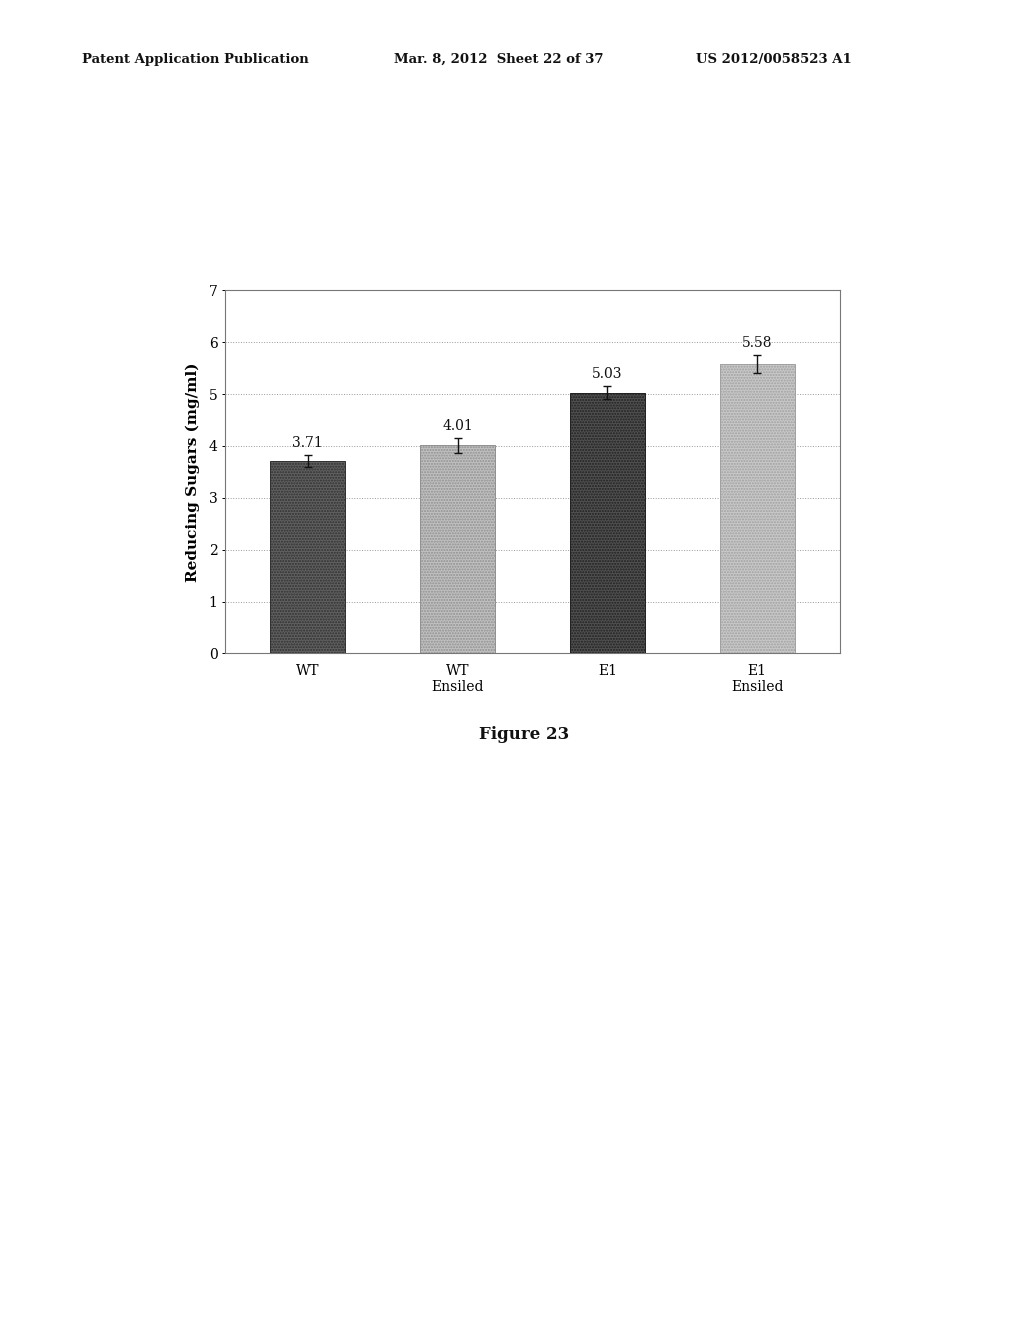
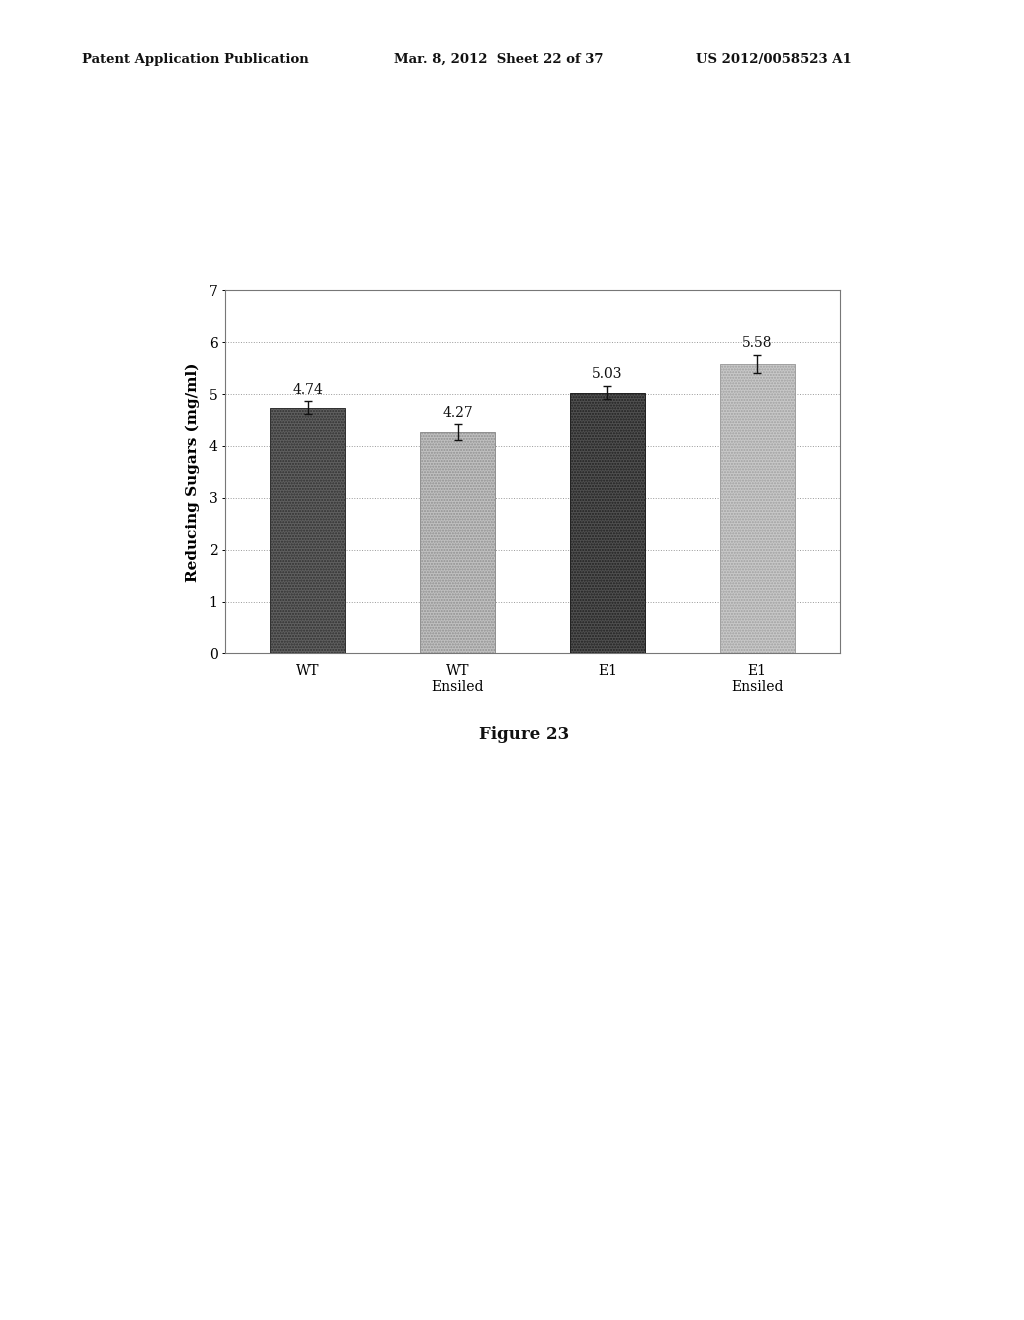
WT: 3.71 -> 4.74
WT Ensiled: 4.01 -> 4.27
